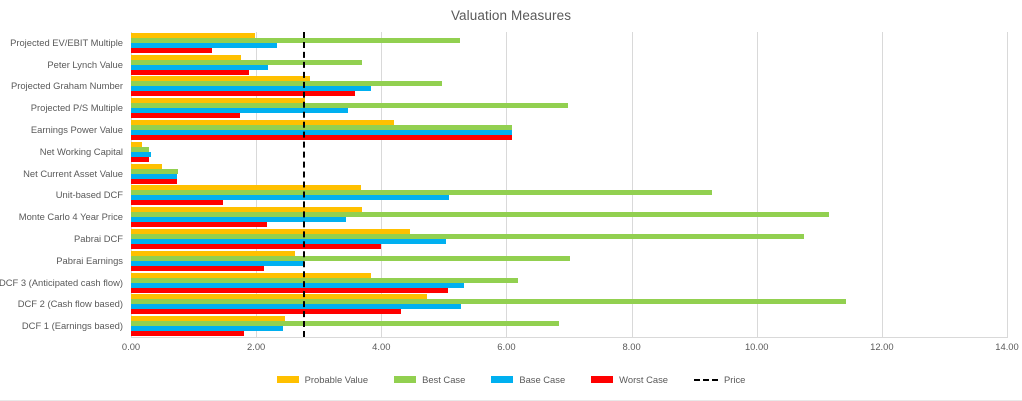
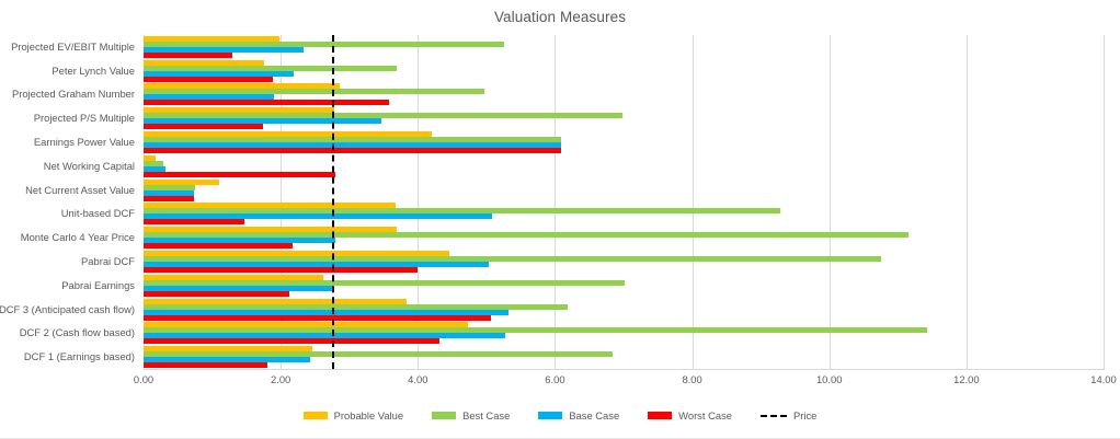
Base Case/Projected Graham Number: 3.8 -> 1.9
Worst Case/Net Working Capital: 0.3 -> 2.8
Probable Value/Net Current Asset Value: 0.5 -> 1.1
Base Case/Monte Carlo 4 Year Price: 3.4 -> 2.8
